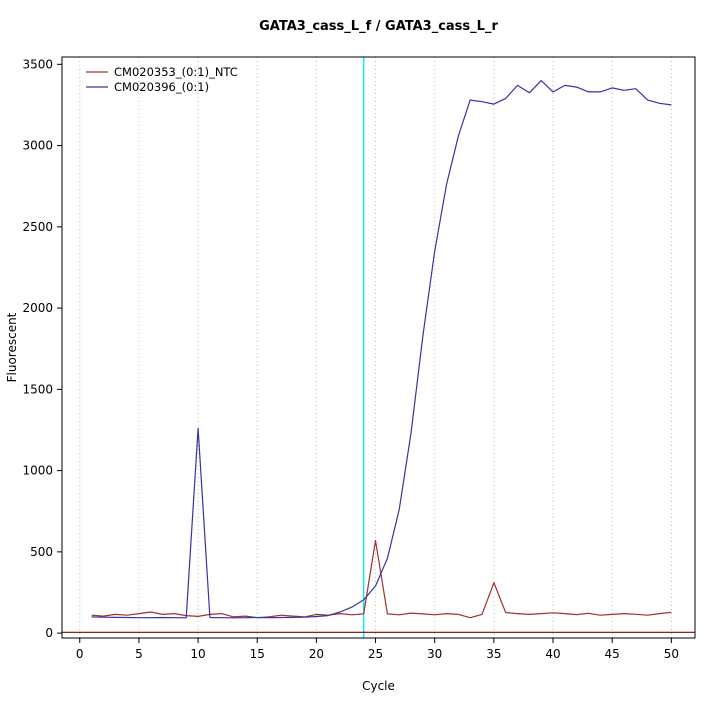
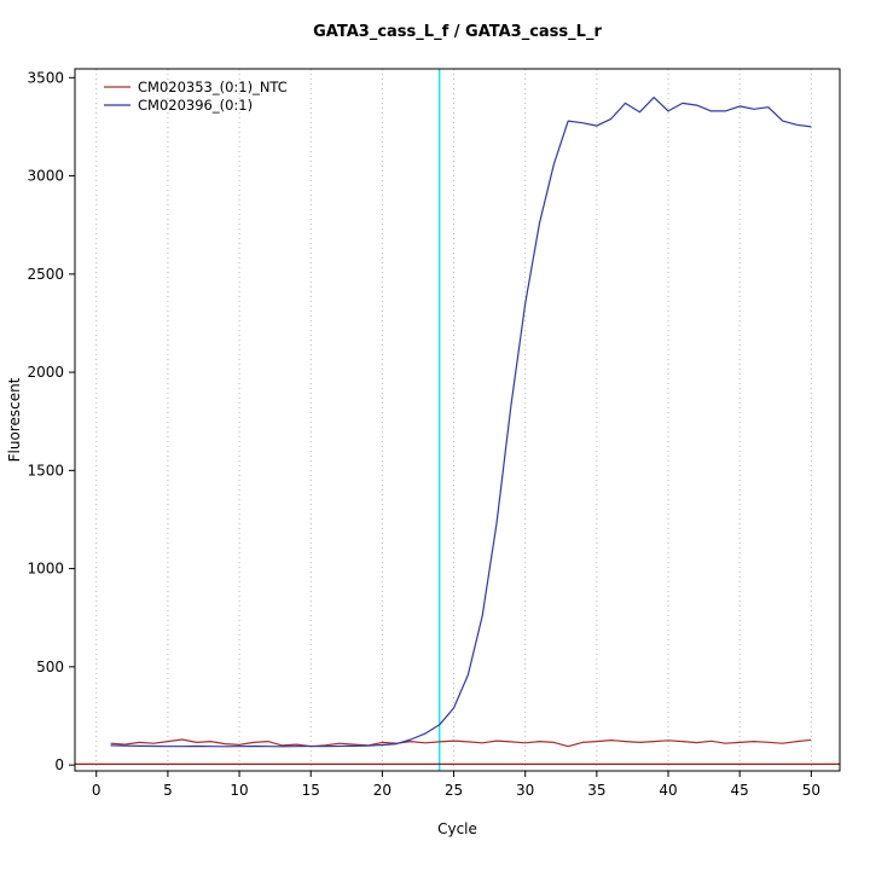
CM020396_(0:1)/10: 1260 -> 100
CM020353_(0:1)_NTC/25: 570 -> 120
CM020353_(0:1)_NTC/35: 310 -> 120
